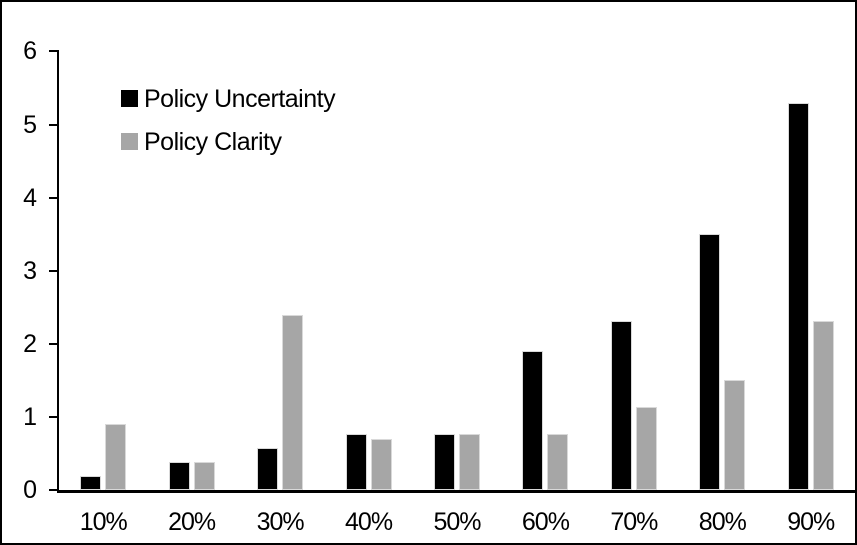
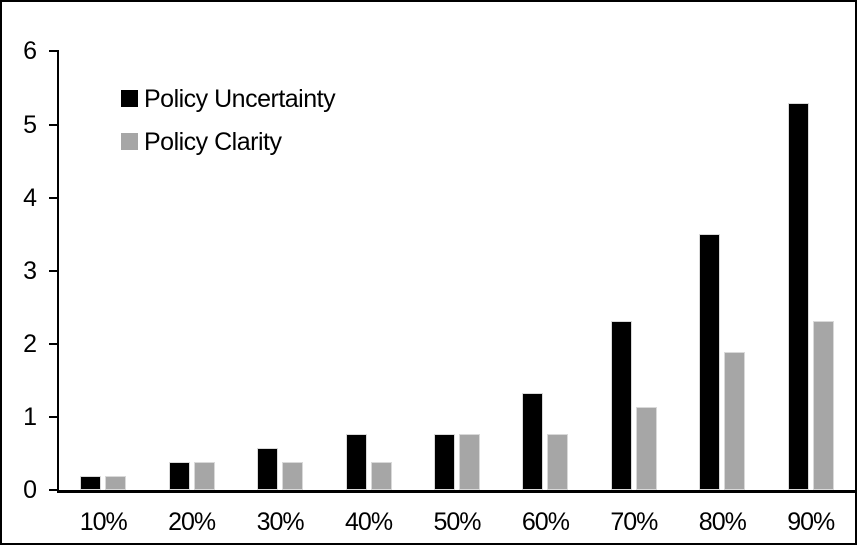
Policy Clarity/10%: 0.9 -> 0.2
Policy Clarity/30%: 2.4 -> 0.4
Policy Clarity/40%: 0.7 -> 0.4
Policy Uncertainty/60%: 1.9 -> 1.3
Policy Clarity/80%: 1.5 -> 1.9
